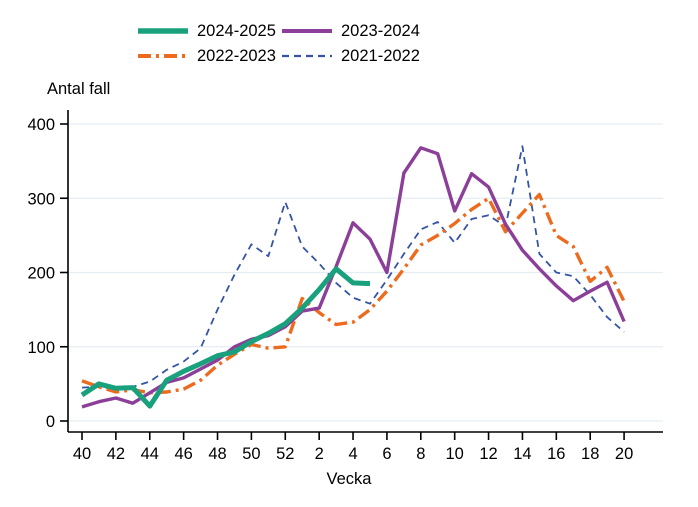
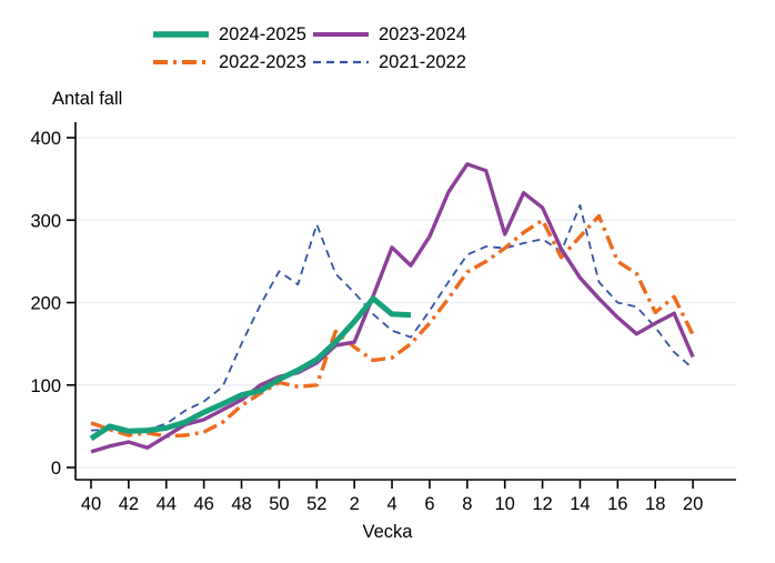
2024-2025/44: 20 -> 50
2023-2024/6: 200 -> 280
2021-2022/10: 240 -> 270
2021-2022/14: 370 -> 320
